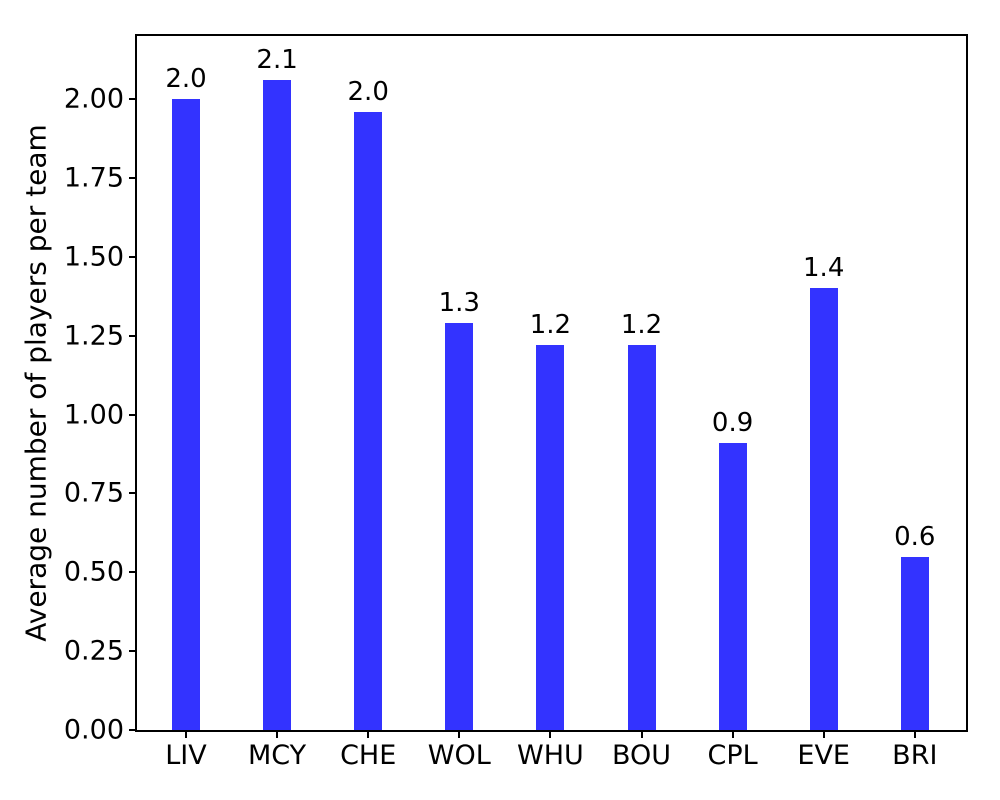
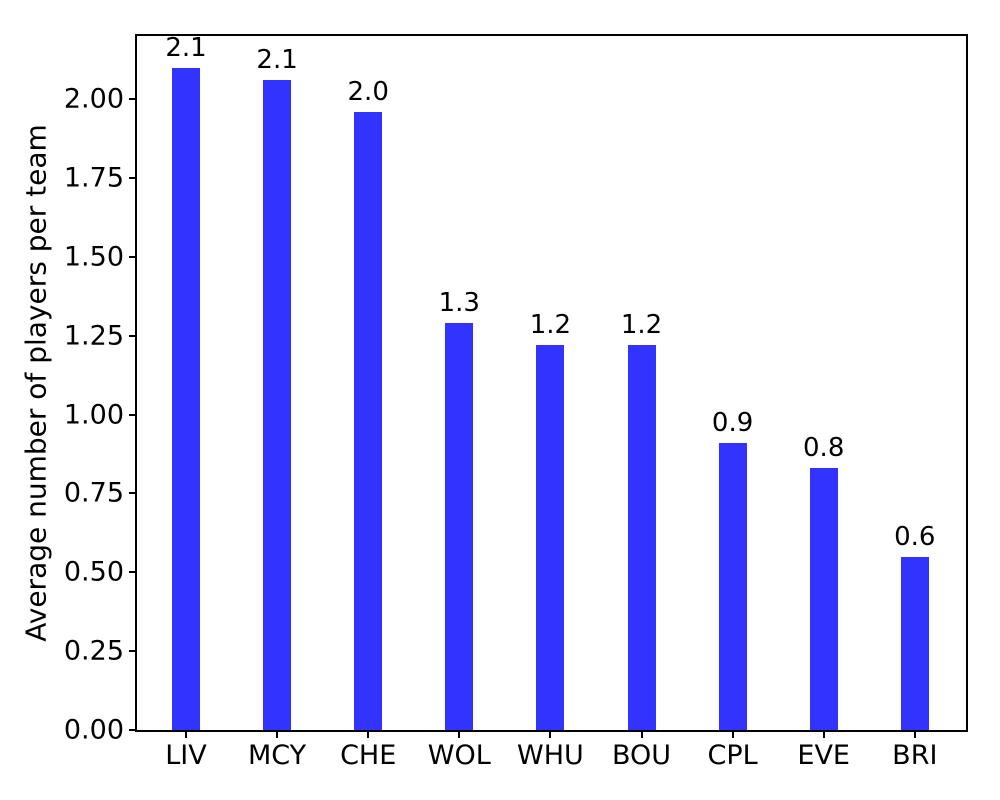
LIV: 2.0 -> 2.1
EVE: 1.4 -> 0.8
